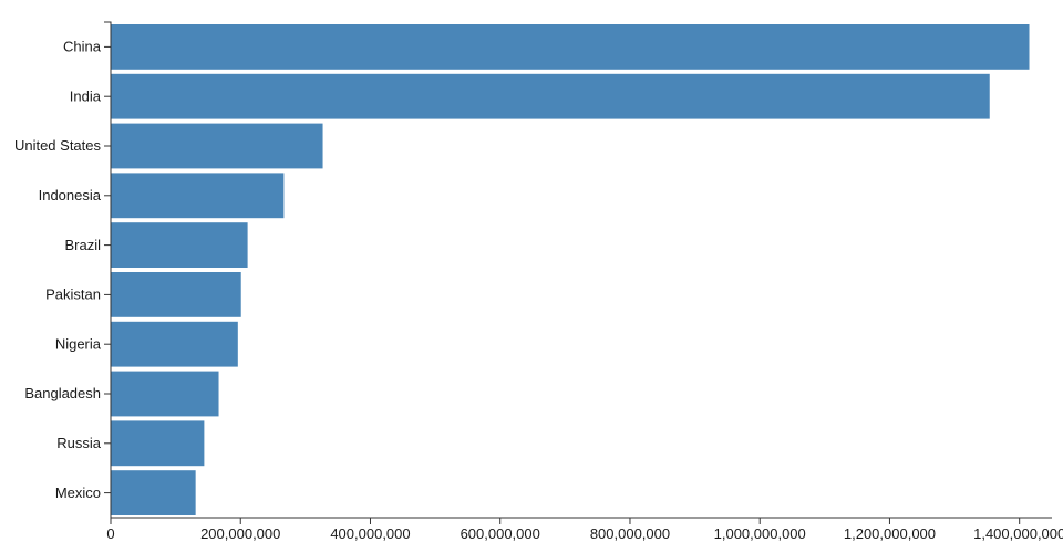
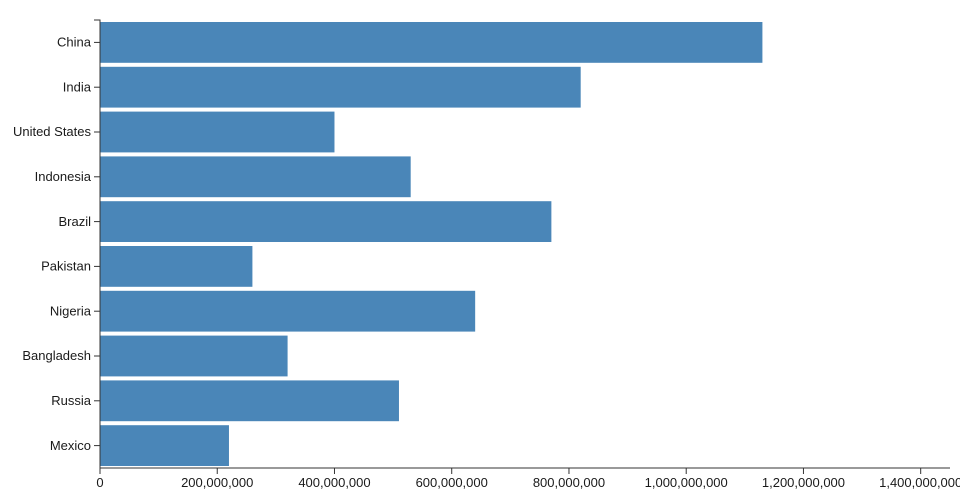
China: 1420000000 -> 1130000000
India: 1350000000 -> 820000000
United States: 330000000 -> 400000000
Indonesia: 270000000 -> 530000000
Brazil: 210000000 -> 770000000
Pakistan: 200000000 -> 260000000
Nigeria: 200000000 -> 640000000
Bangladesh: 170000000 -> 320000000
Russia: 140000000 -> 510000000
Mexico: 130000000 -> 220000000
